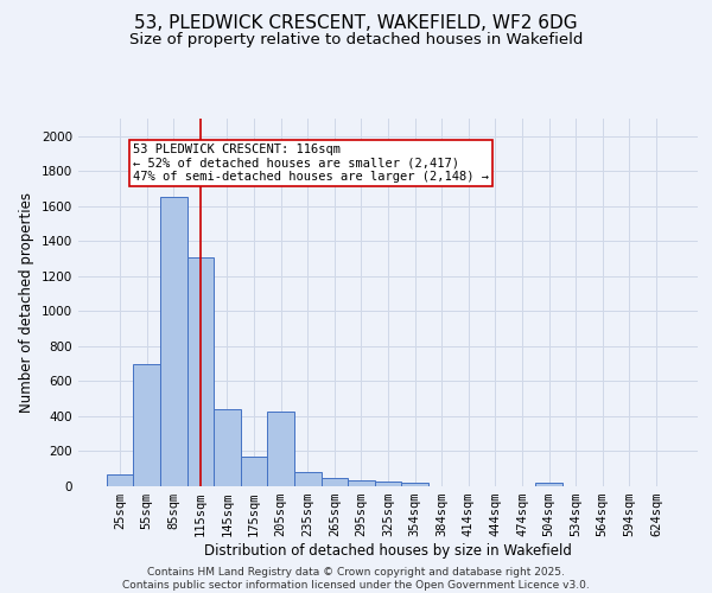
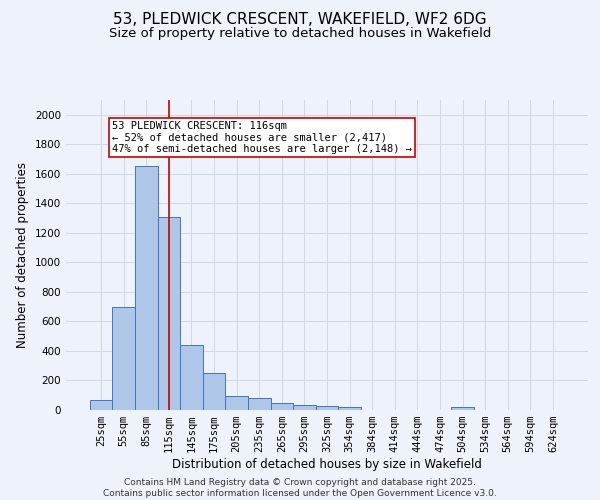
175sqm: 170 -> 250
205sqm: 430 -> 100
